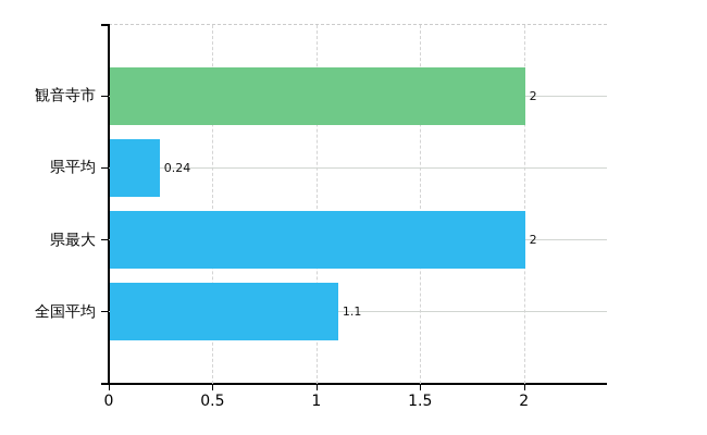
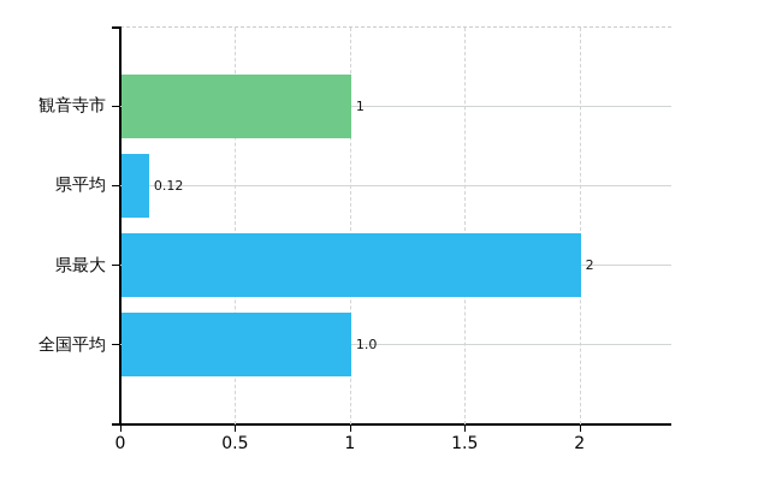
観音寺市: 2 -> 1
県平均: 0.24 -> 0.12
全国平均: 1.1 -> 1.0
